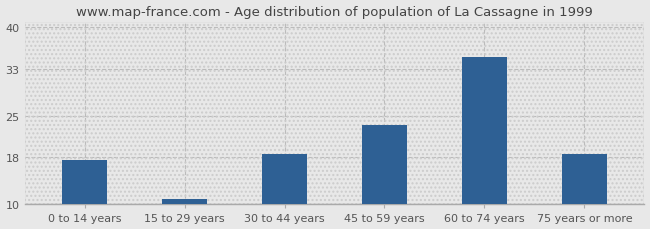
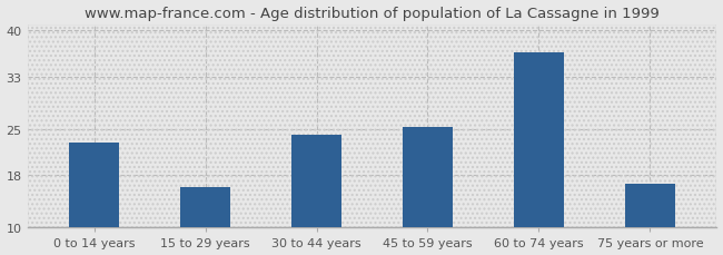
0 to 14 years: 17.5 -> 23.0
15 to 29 years: 11.0 -> 16.2
30 to 44 years: 18.5 -> 24.2
45 to 59 years: 23.5 -> 25.4
60 to 74 years: 35.0 -> 36.6
75 years or more: 18.5 -> 16.6
